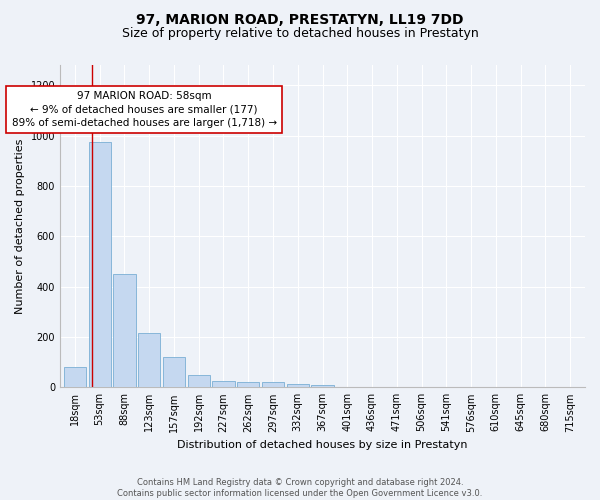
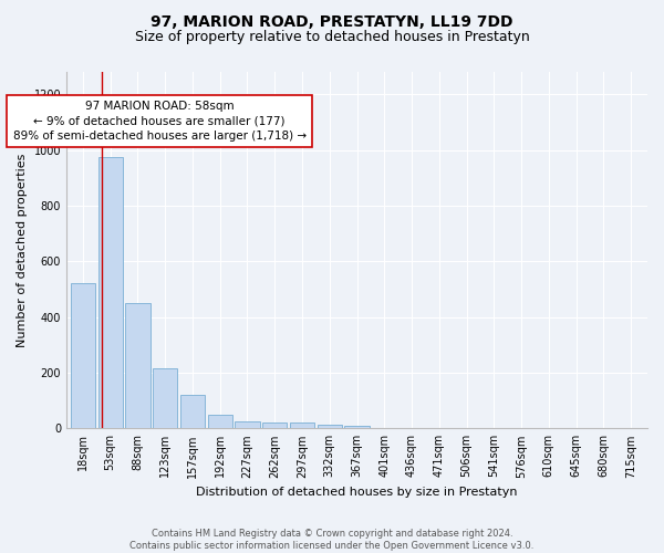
18sqm: 80 -> 520
